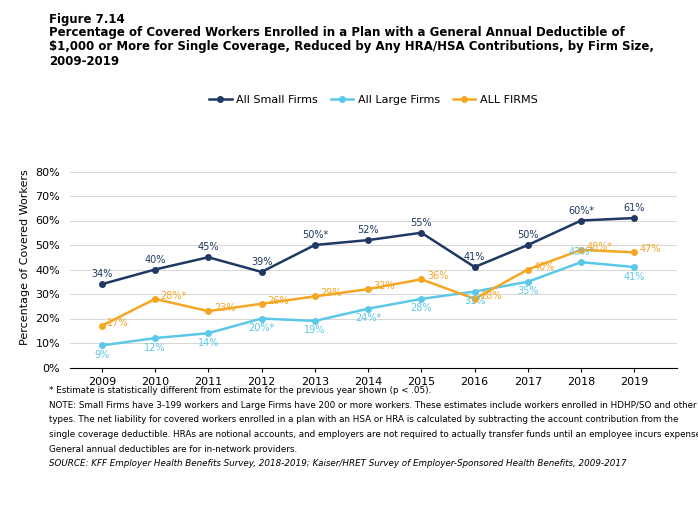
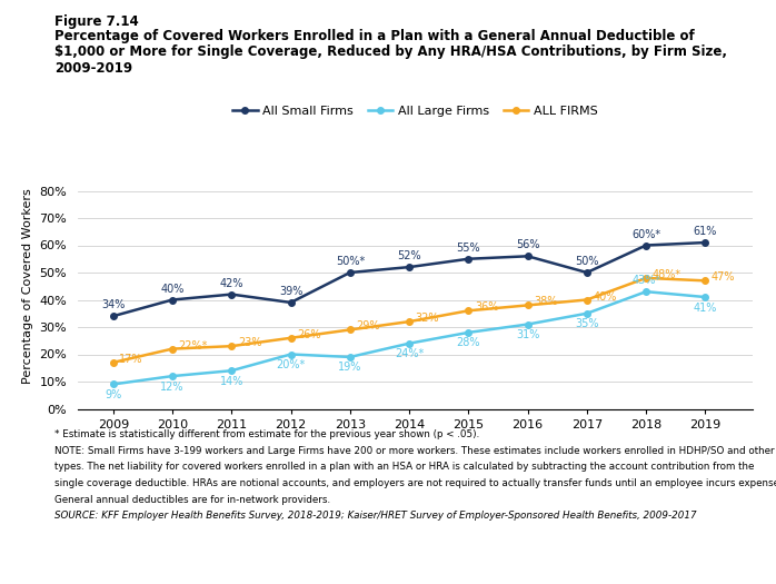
ALL FIRMS/2010: 28%* -> 22%*
All Small Firms/2011: 45% -> 42%
All Small Firms/2016: 41% -> 56%
ALL FIRMS/2016: 28% -> 38%
